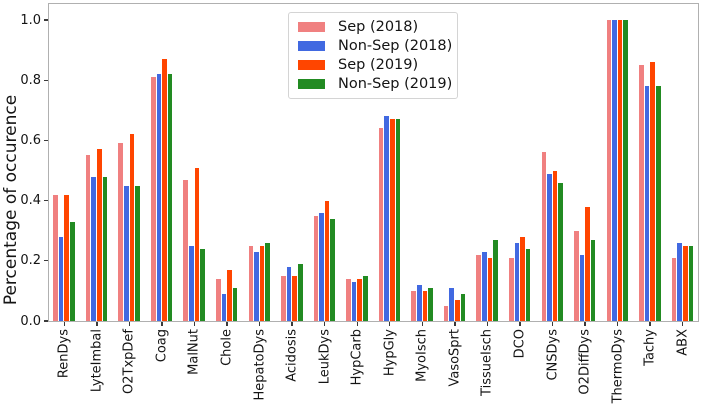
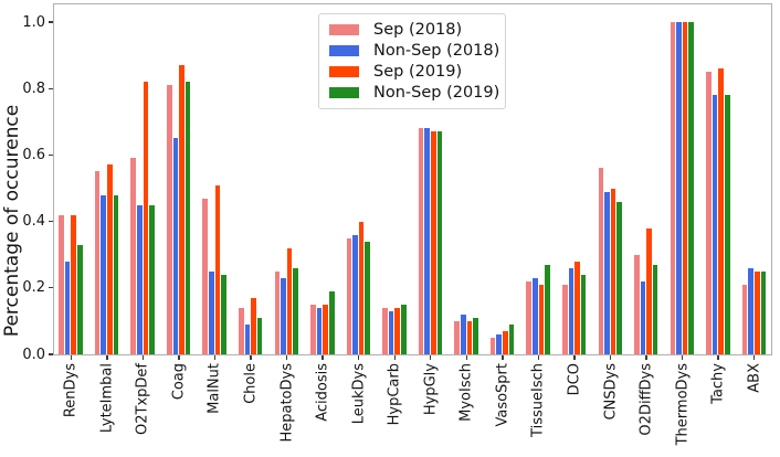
Sep (2019)/O2TxpDef: 0.62 -> 0.82
Non-Sep (2018)/Coag: 0.82 -> 0.65
Sep (2019)/HepatoDys: 0.25 -> 0.32
Non-Sep (2018)/Acidosis: 0.18 -> 0.14
Sep (2018)/HypGly: 0.64 -> 0.68
Non-Sep (2018)/VasoSprt: 0.11 -> 0.06
